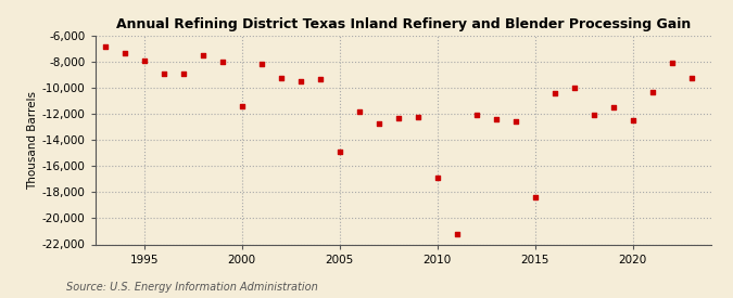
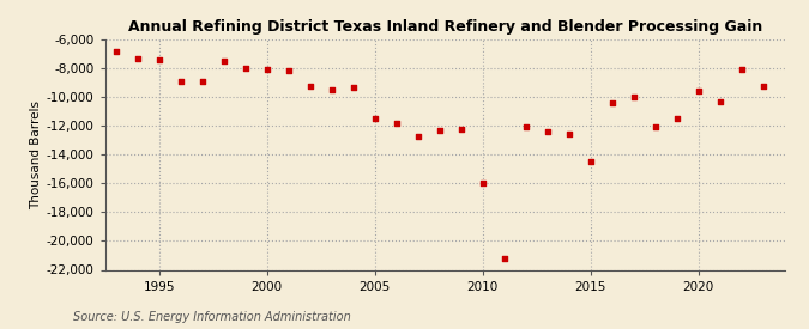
1995: -7,900 -> -7,400
2000: -11,400 -> -8,100
2005: -14,900 -> -11,500
2010: -16,900 -> -16,000
2015: -18,400 -> -14,500
2020: -12,500 -> -9,600
